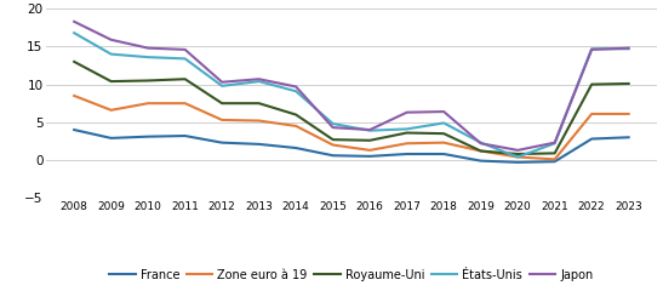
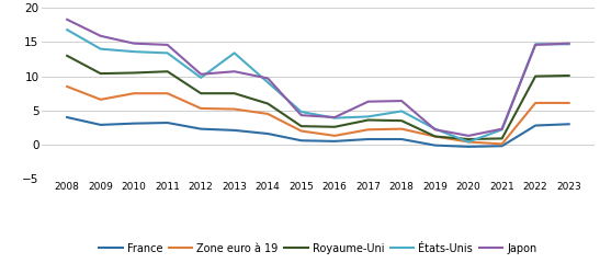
États-Unis/2013: 10.4 -> 13.4
